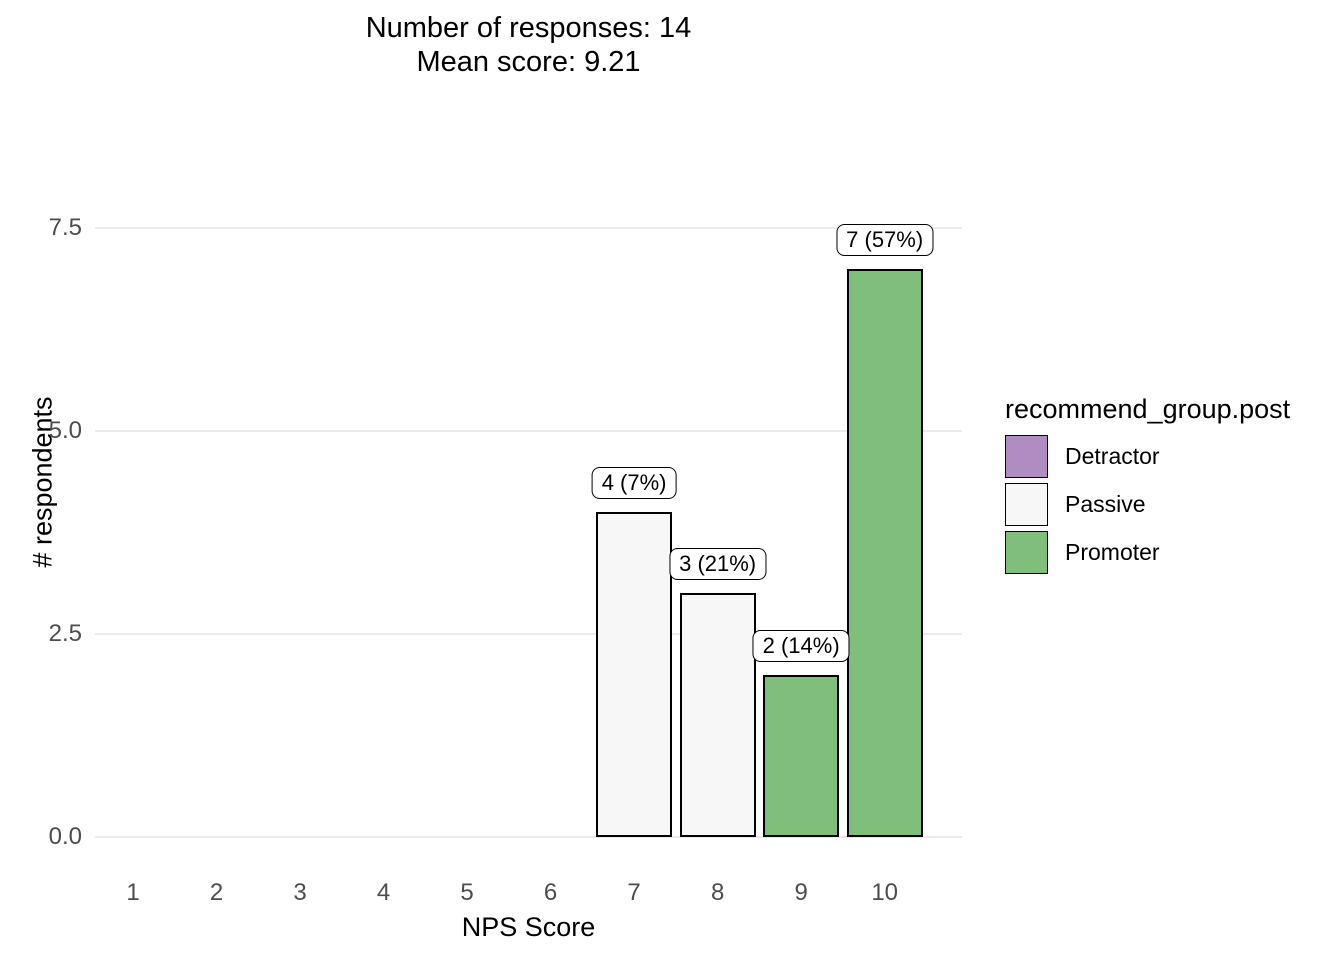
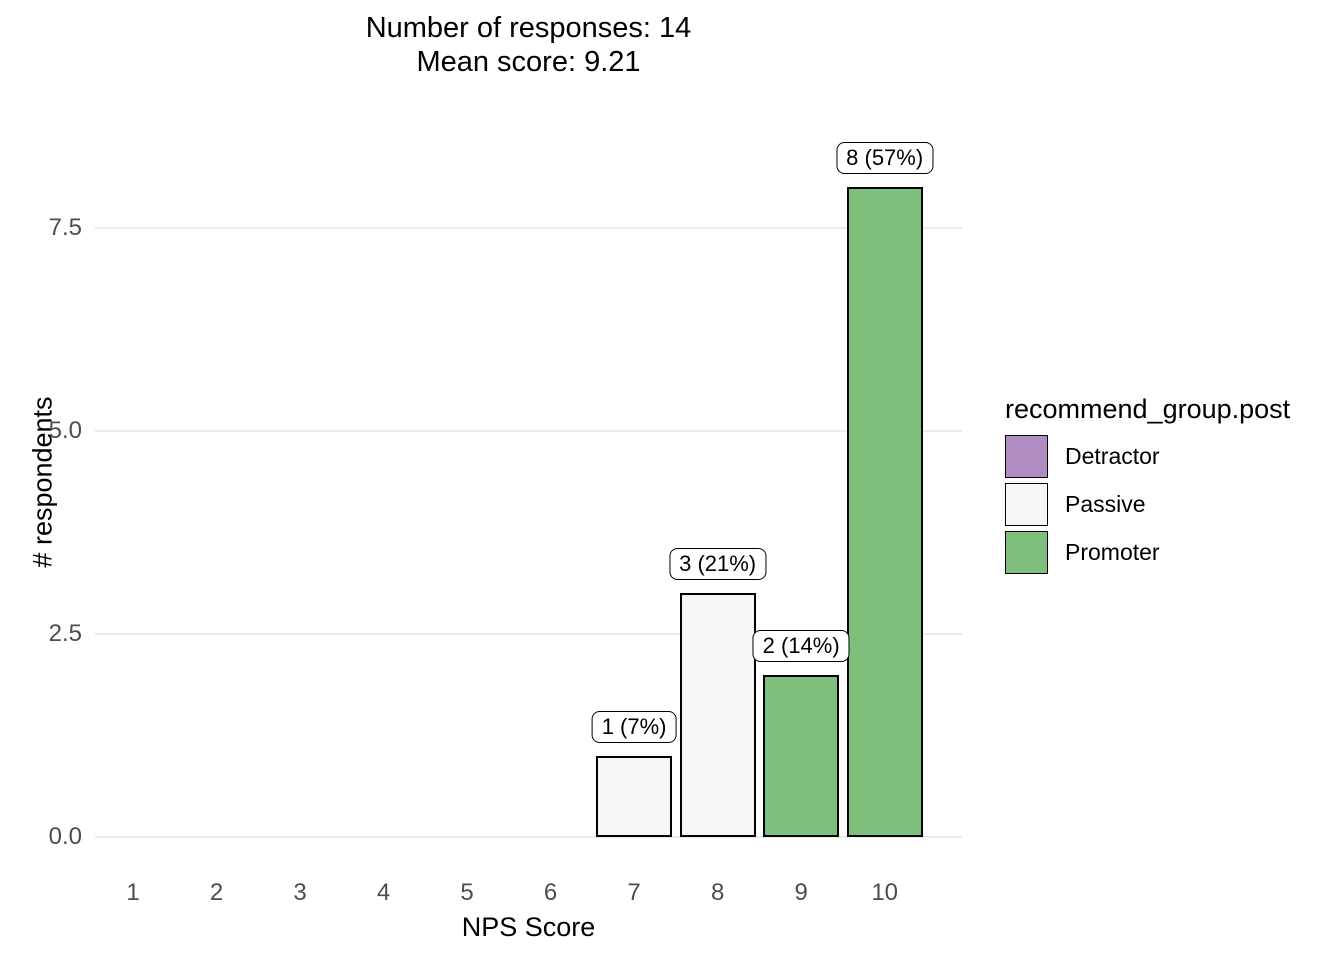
7: 4 -> 1
10: 7 -> 8
